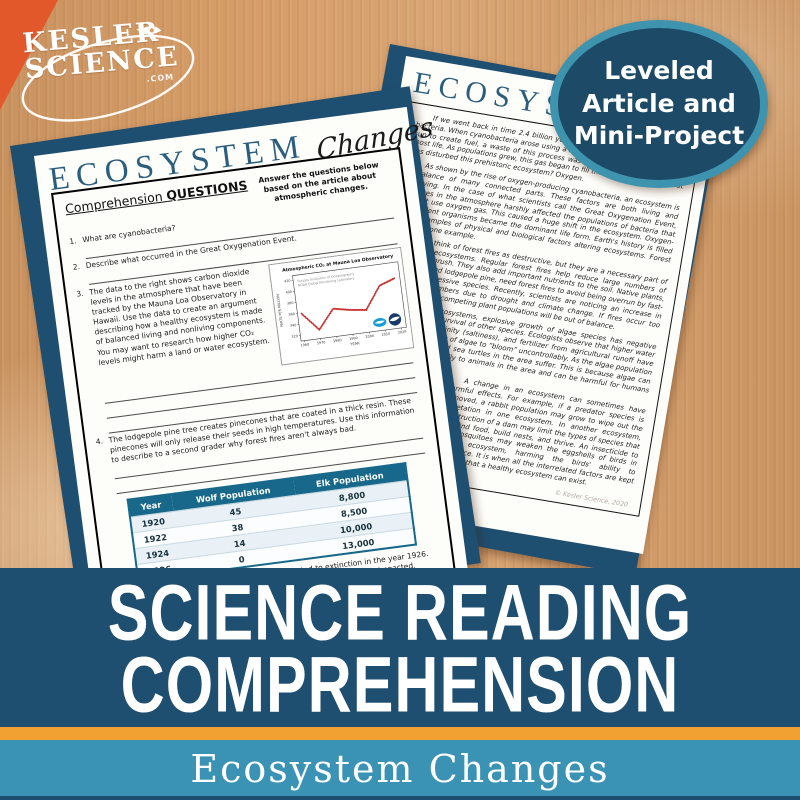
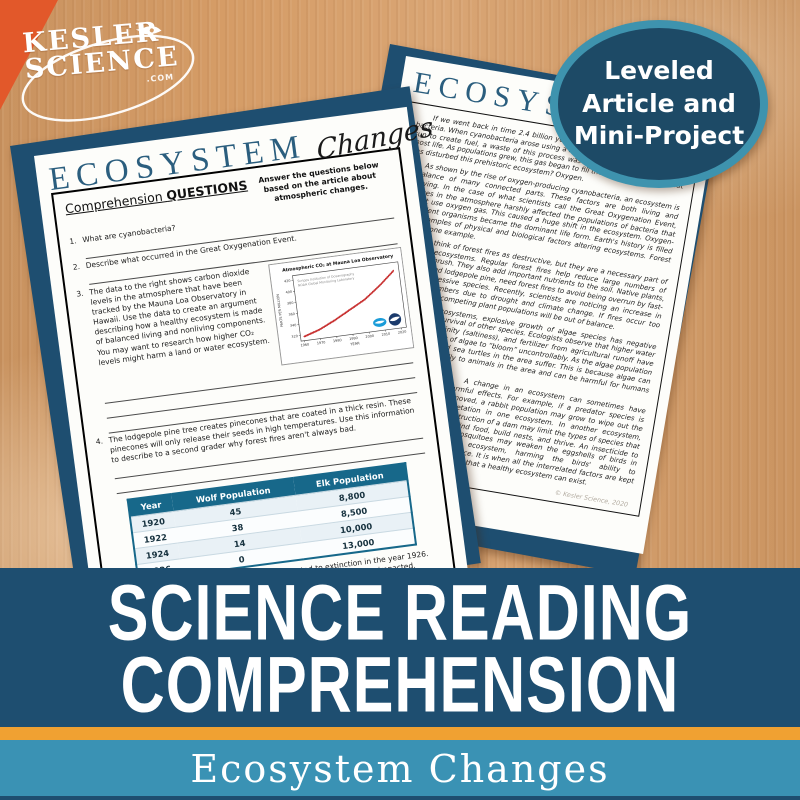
1960: 360 -> 320
1980: 360 -> 340
2000: 350 -> 370
2020: 400 -> 410
